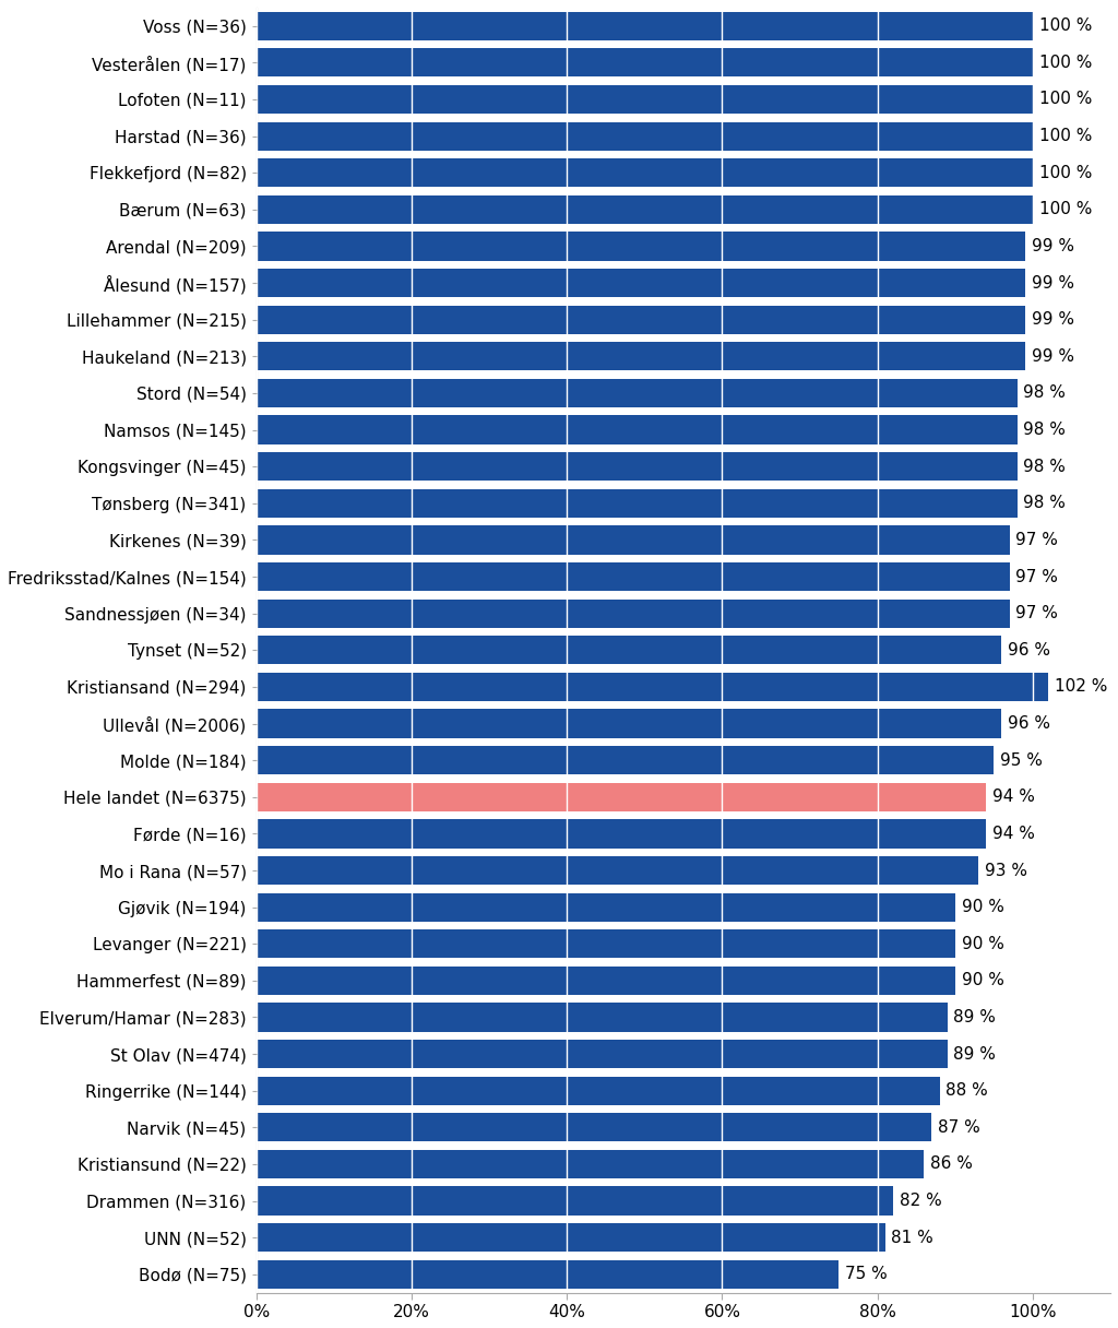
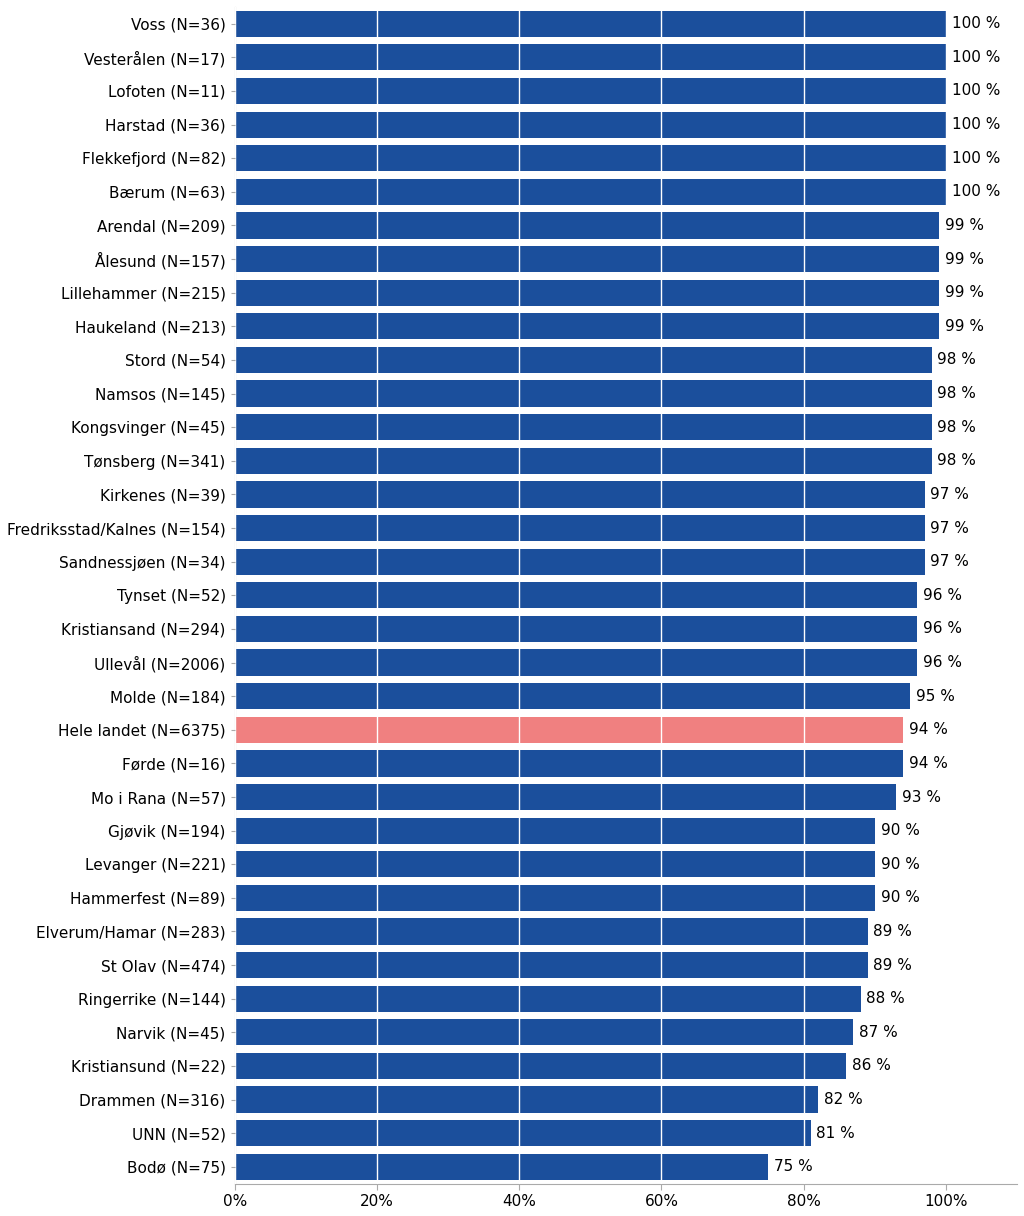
Kristiansand (N=294): 102 -> 96
